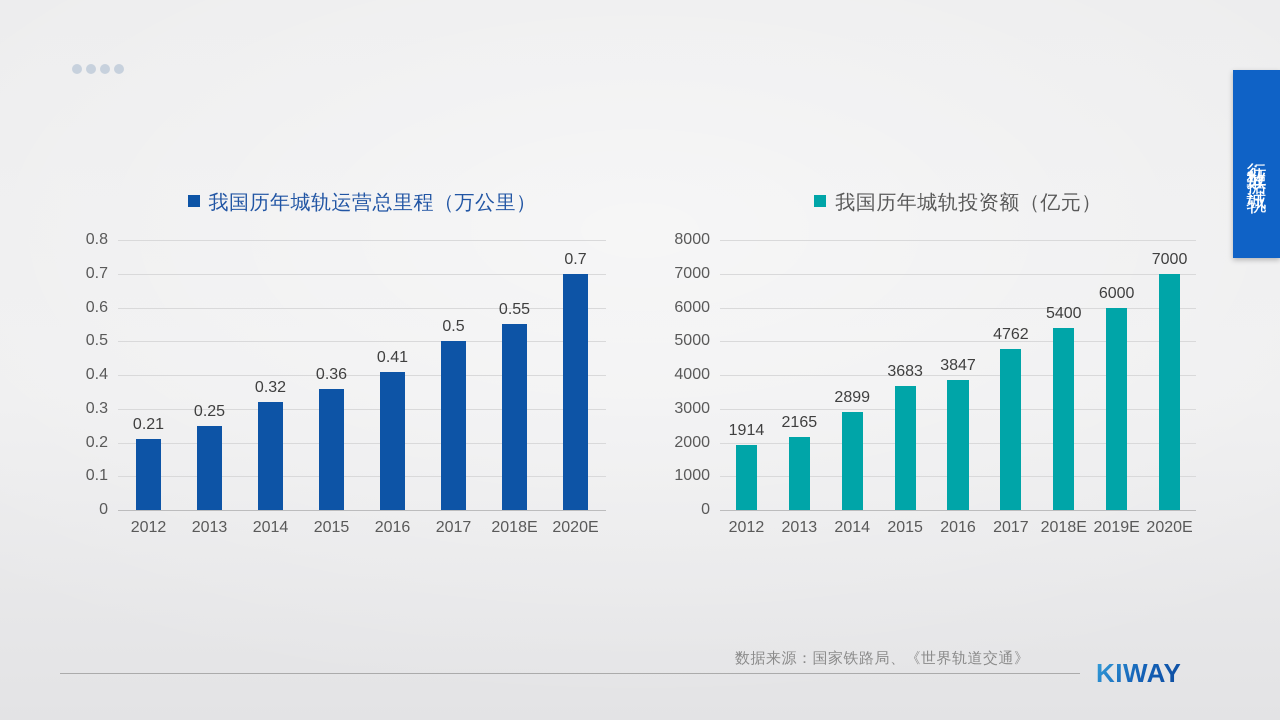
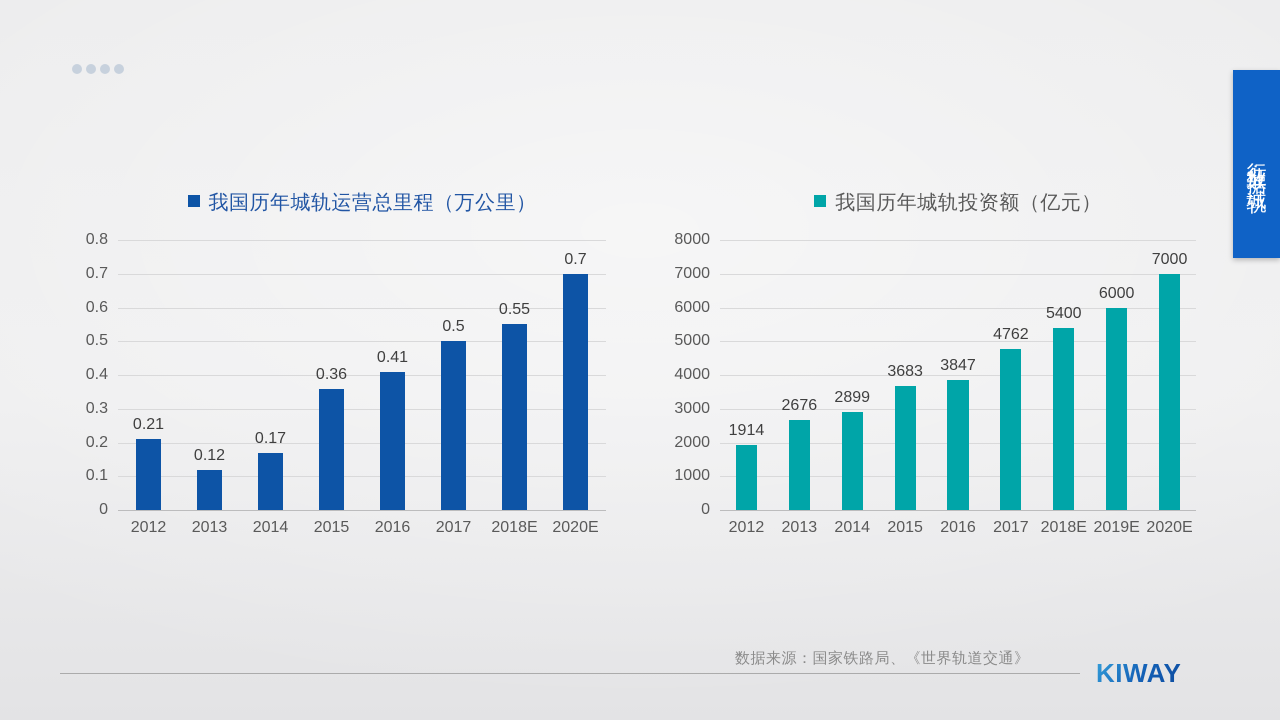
我国历年城轨运营总里程（万公里）/2013: 0.25 -> 0.12
我国历年城轨运营总里程（万公里）/2014: 0.32 -> 0.17
我国历年城轨投资额（亿元）/2013: 2165 -> 2676
